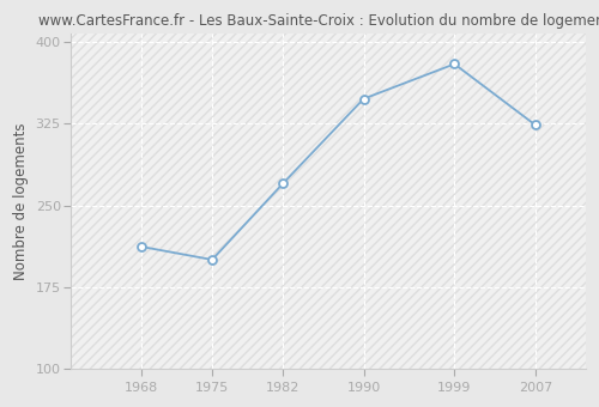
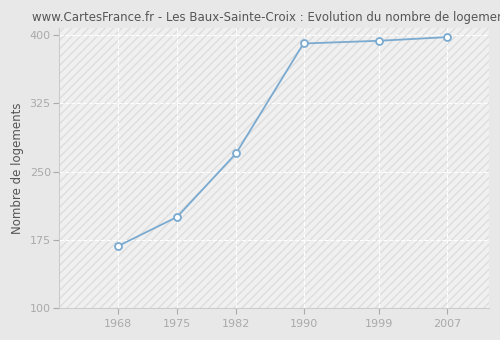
1968: 212 -> 168
1990: 348 -> 391
1999: 380 -> 394
2007: 324 -> 398
